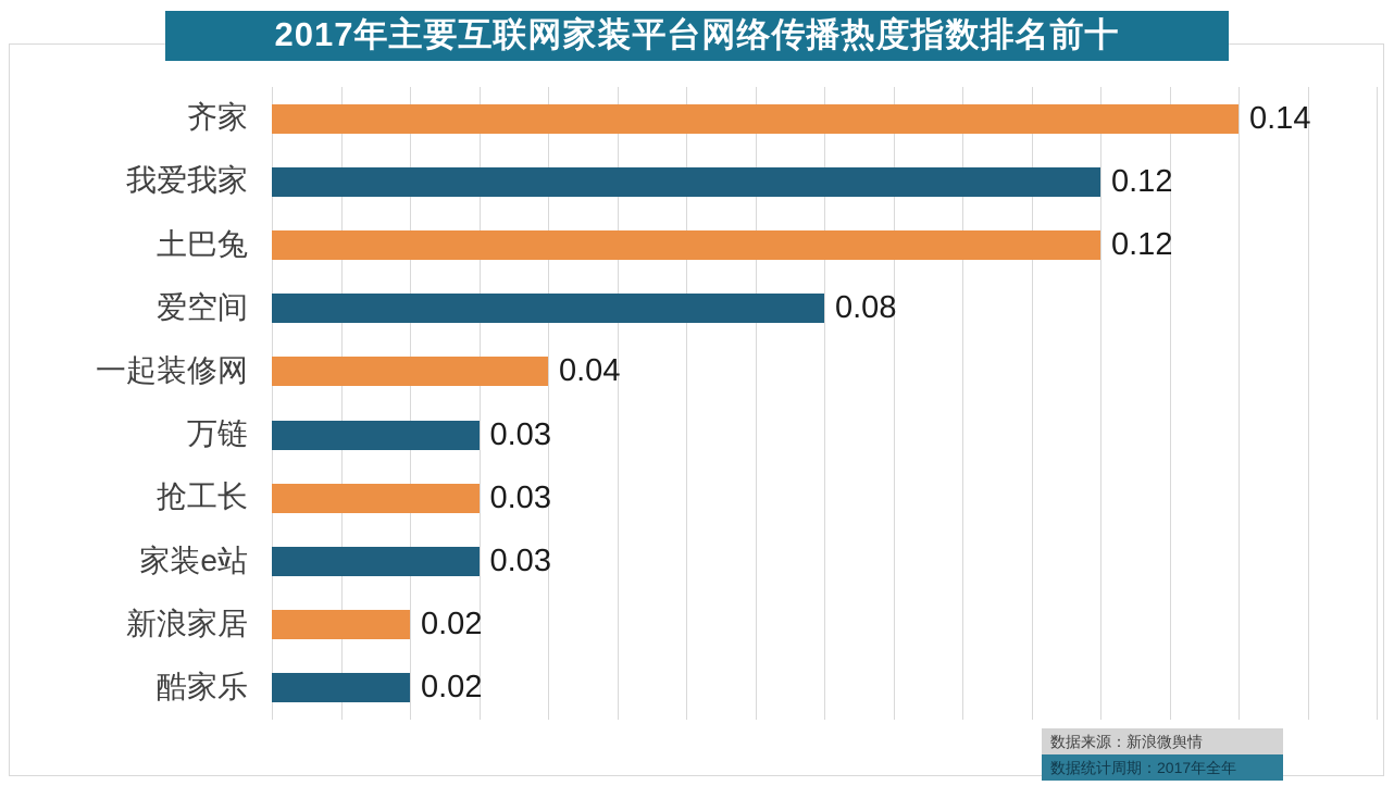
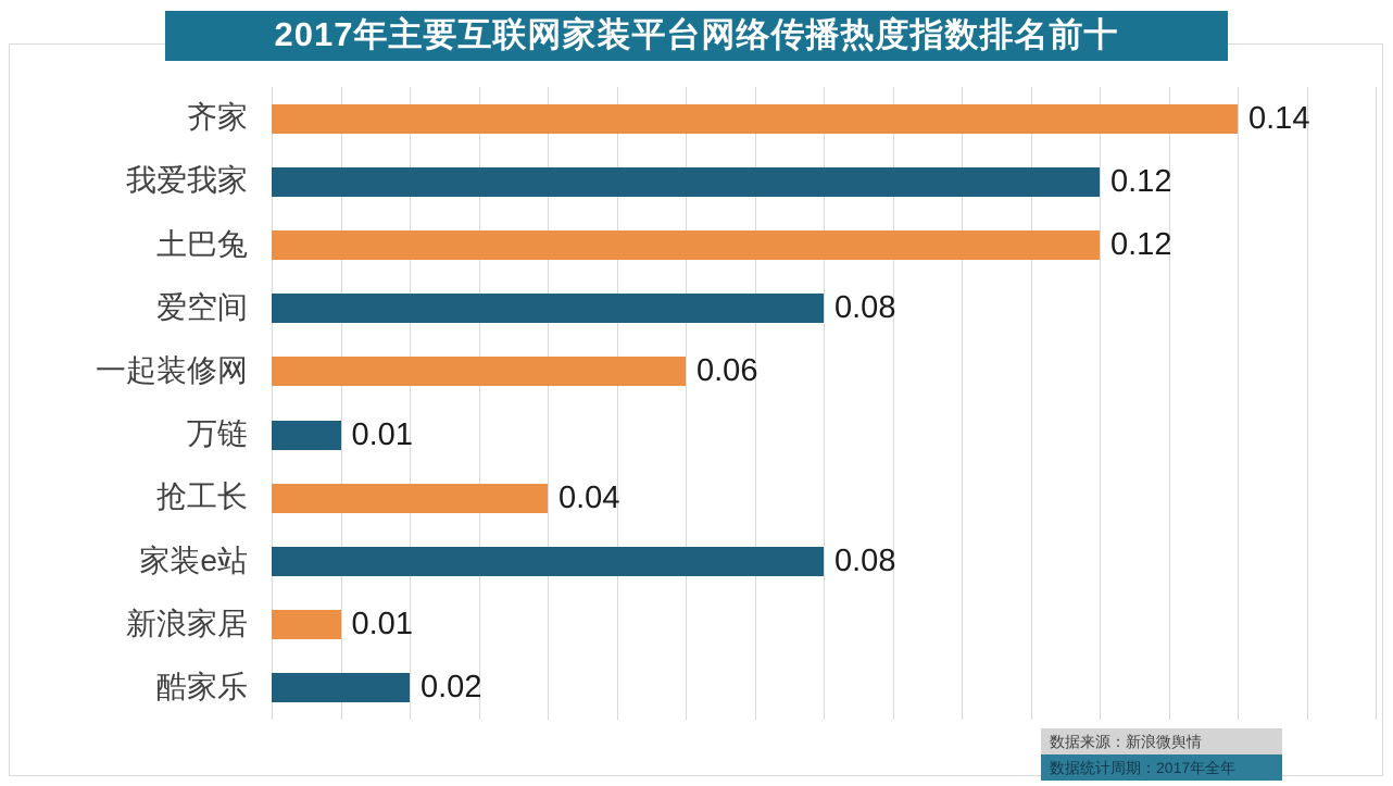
一起装修网: 0.04 -> 0.06
万链: 0.03 -> 0.01
抢工长: 0.03 -> 0.04
家装e站: 0.03 -> 0.08
新浪家居: 0.02 -> 0.01
